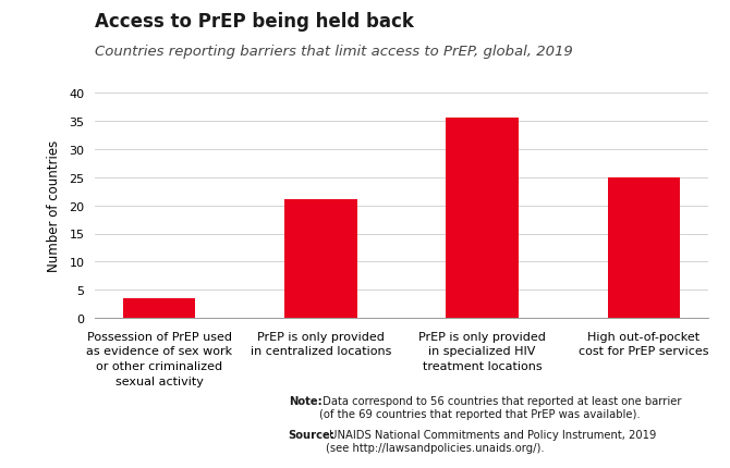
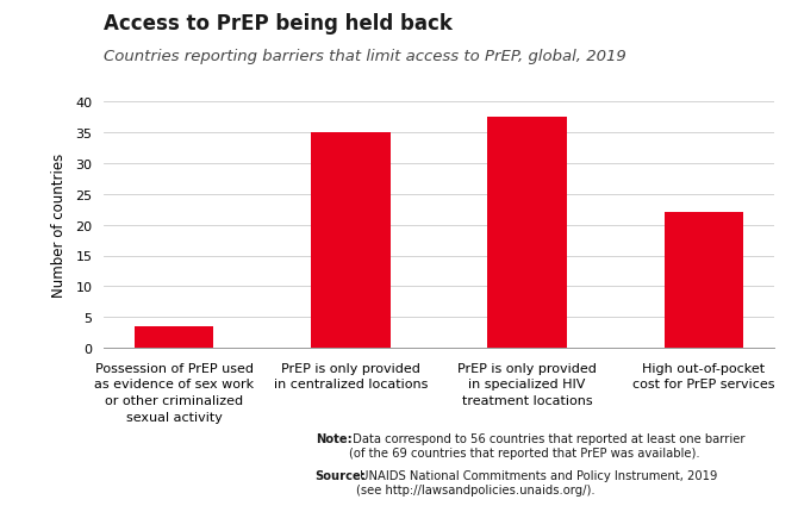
PrEP is only provided in centralized locations: 21.0 -> 35.0
PrEP is only provided in specialized HIV treatment locations: 35.5 -> 37.6
High out-of-pocket cost for PrEP services: 25.0 -> 22.0
